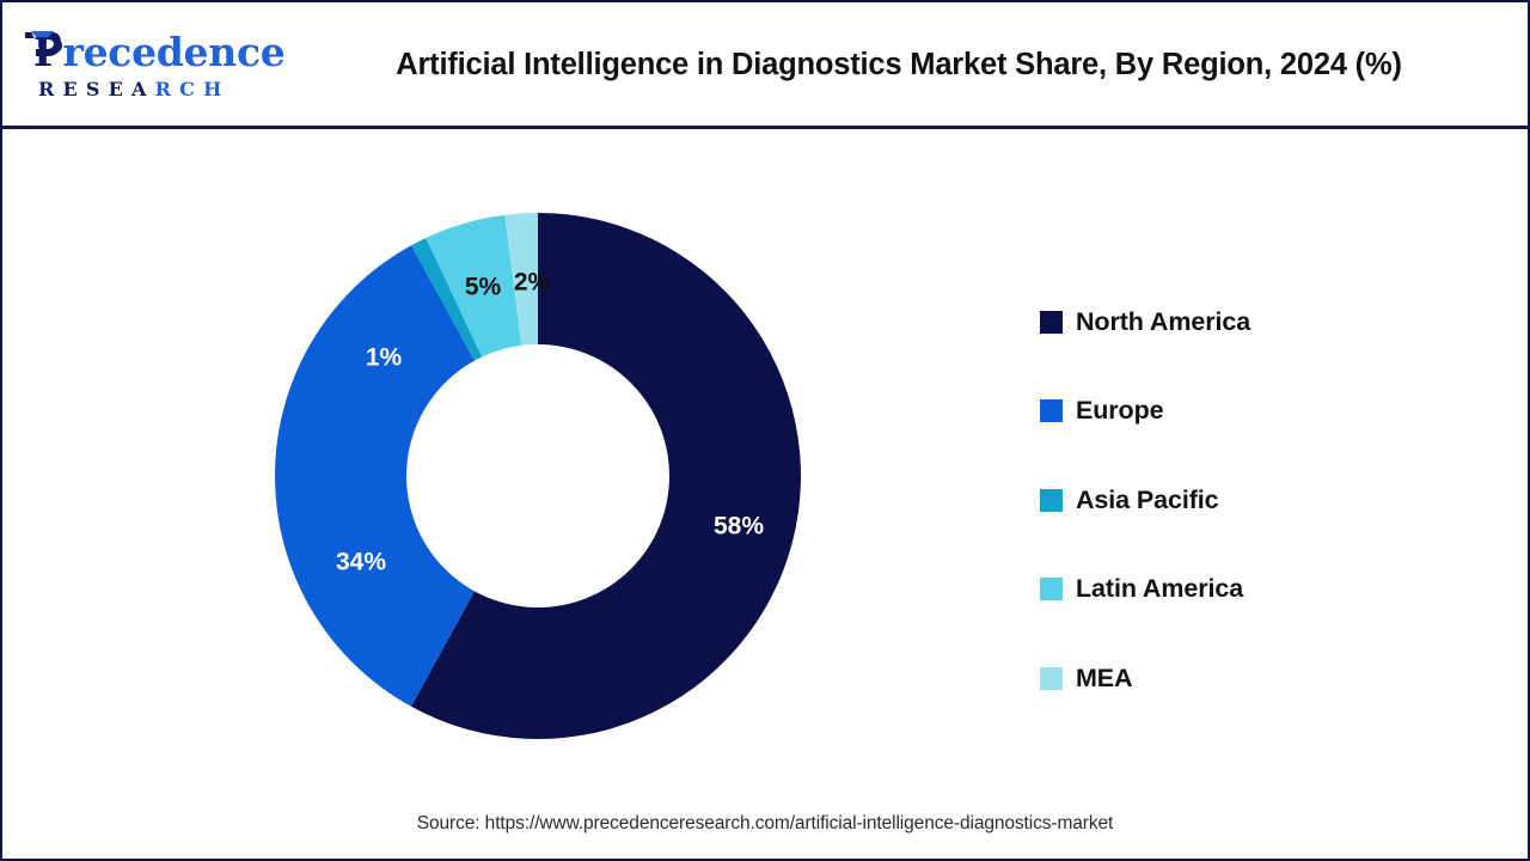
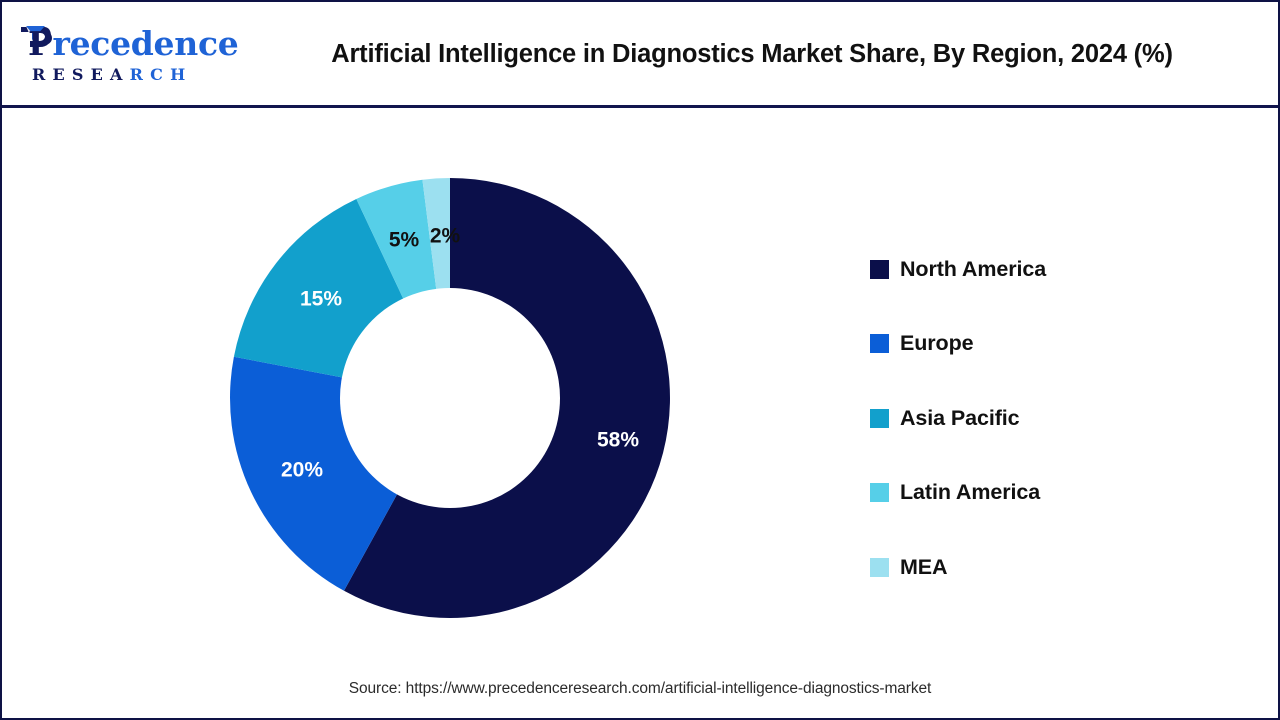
Europe: 34% -> 20%
Asia Pacific: 1% -> 15%
